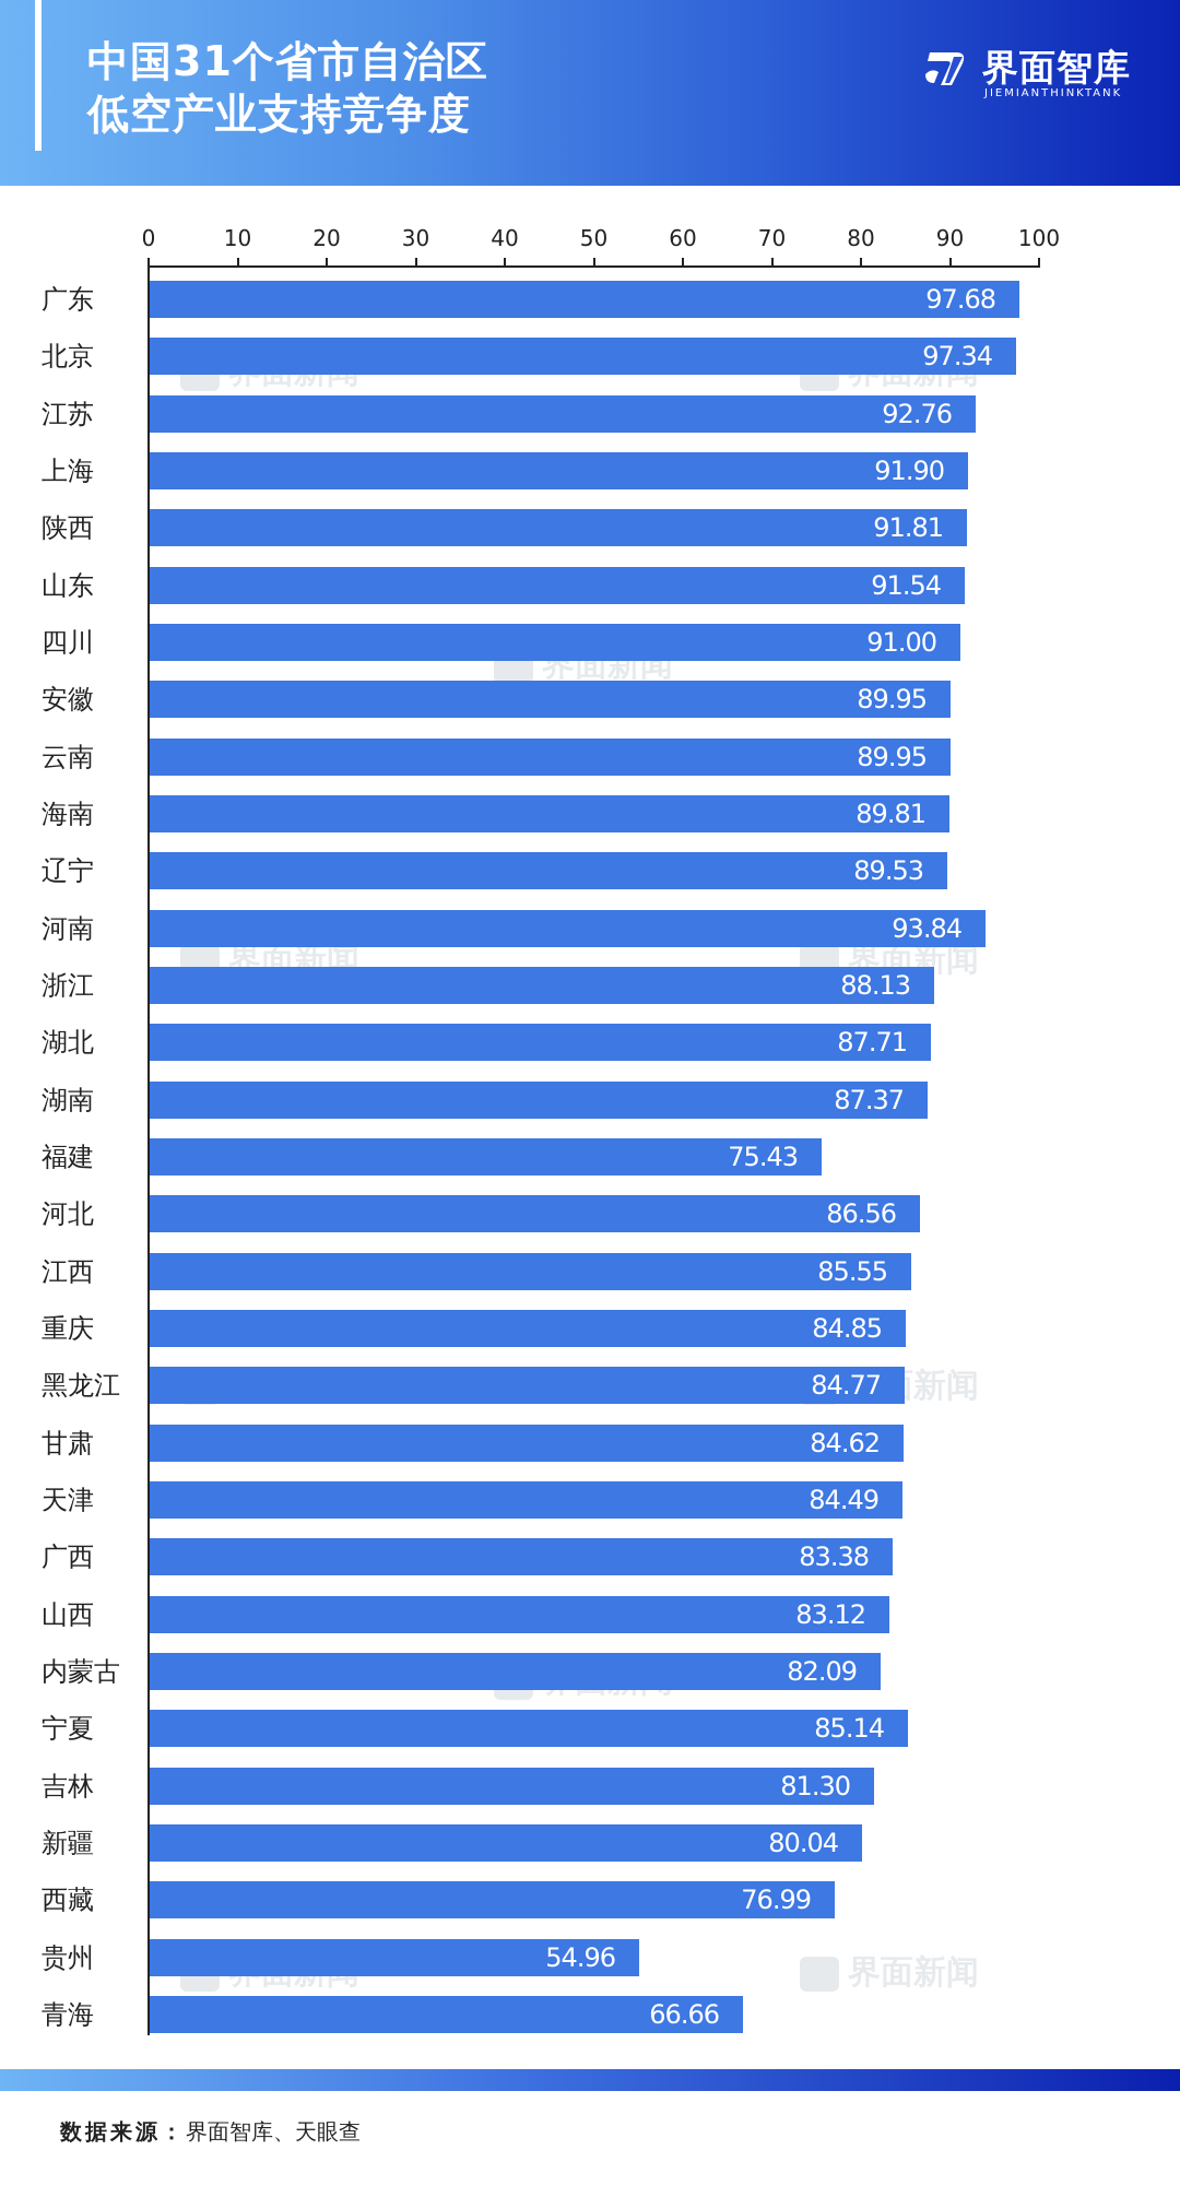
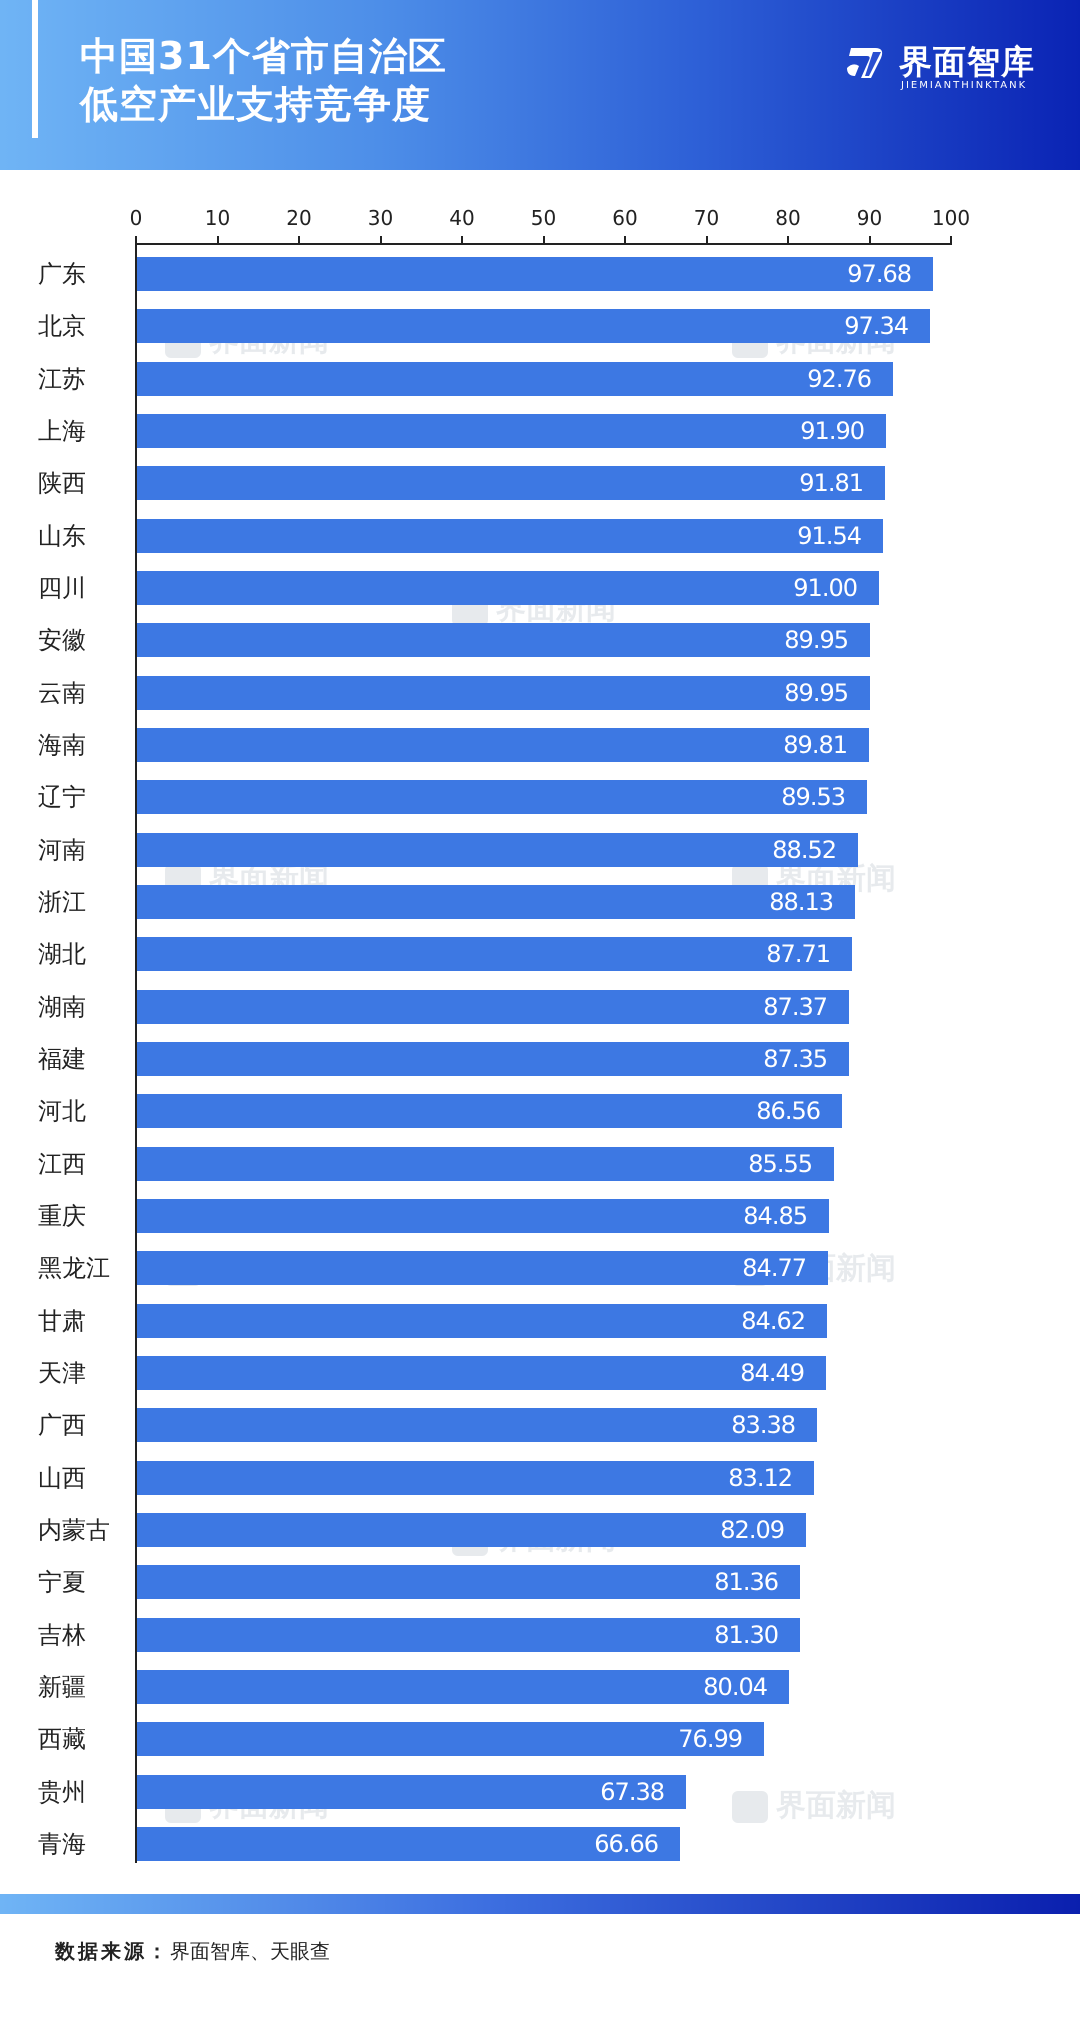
河南: 93.84 -> 88.52
福建: 75.43 -> 87.35
宁夏: 85.14 -> 81.36
贵州: 54.96 -> 67.38
